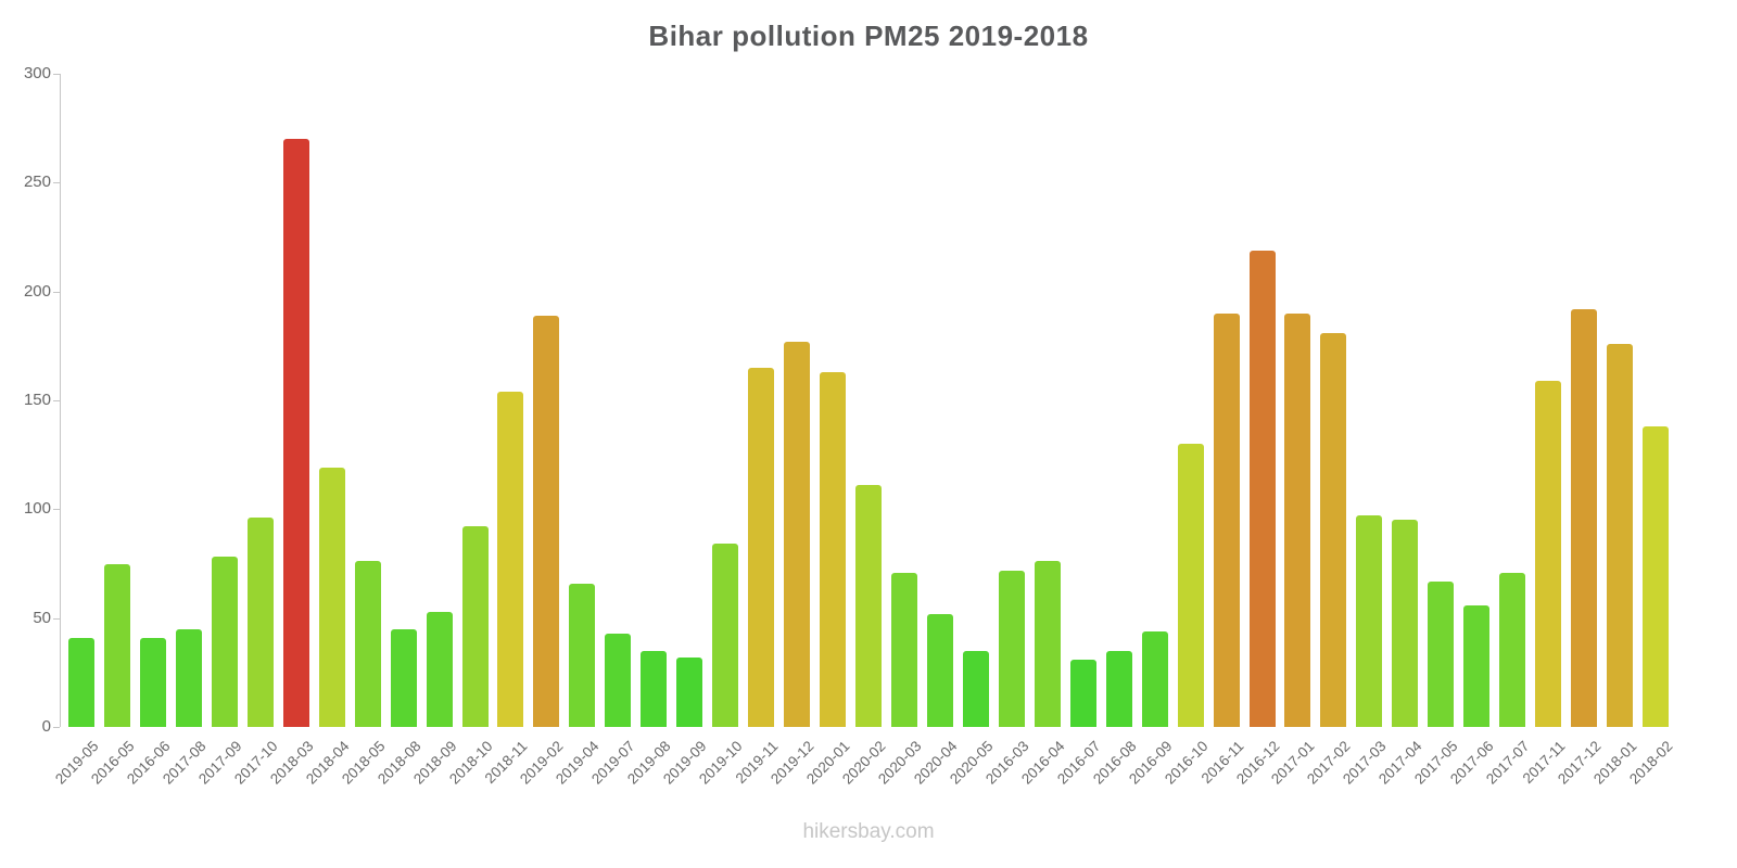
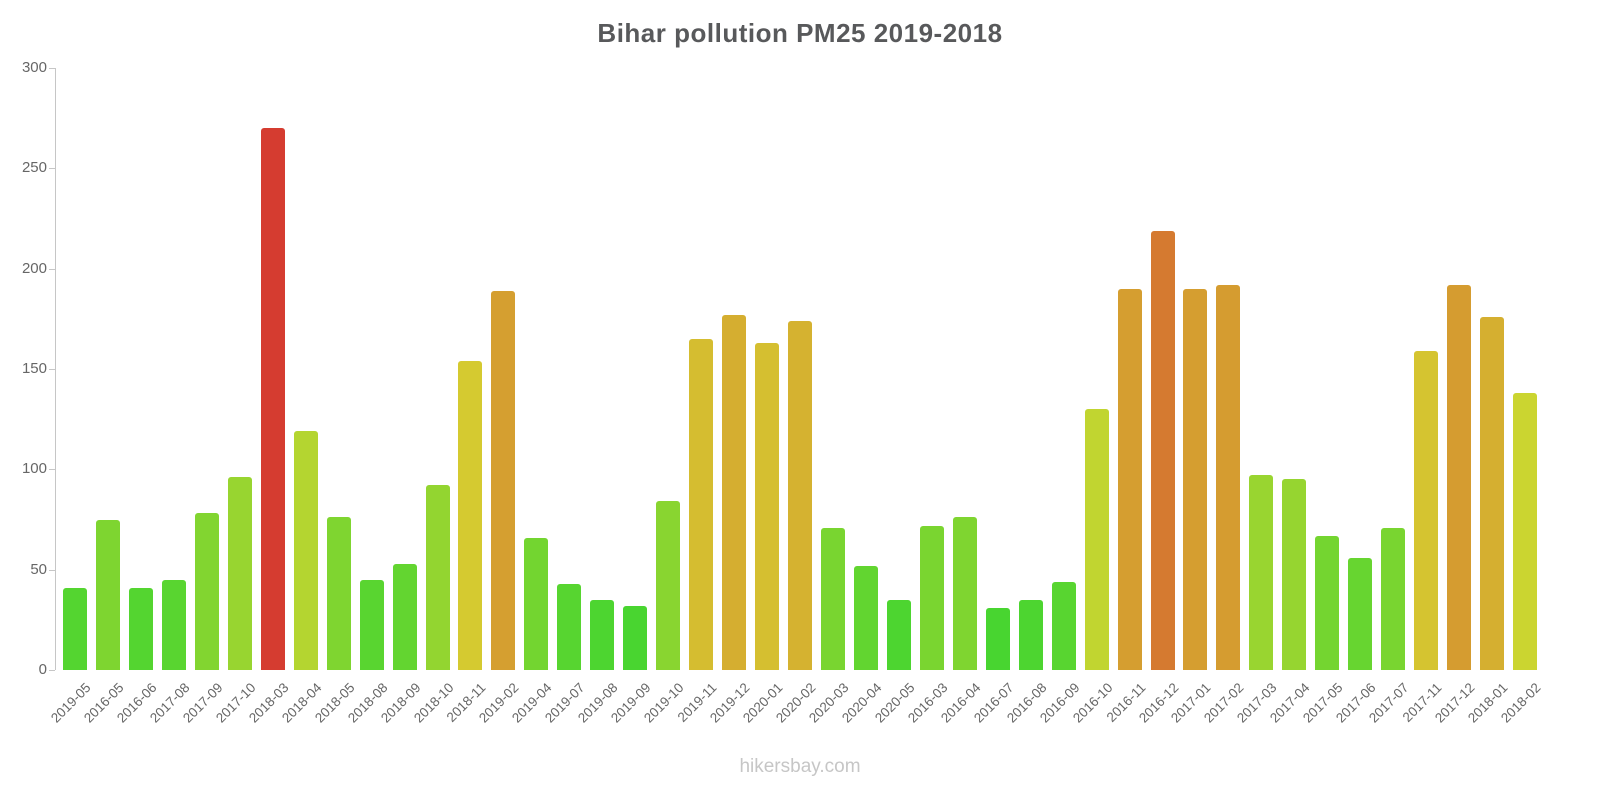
2020-02: 111 -> 174
2017-02: 181 -> 192
